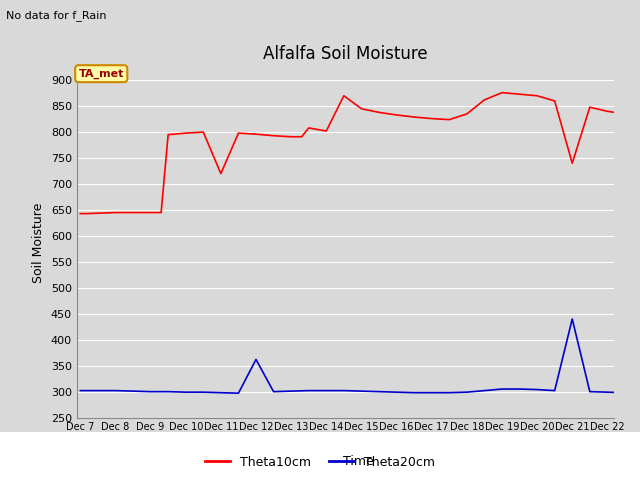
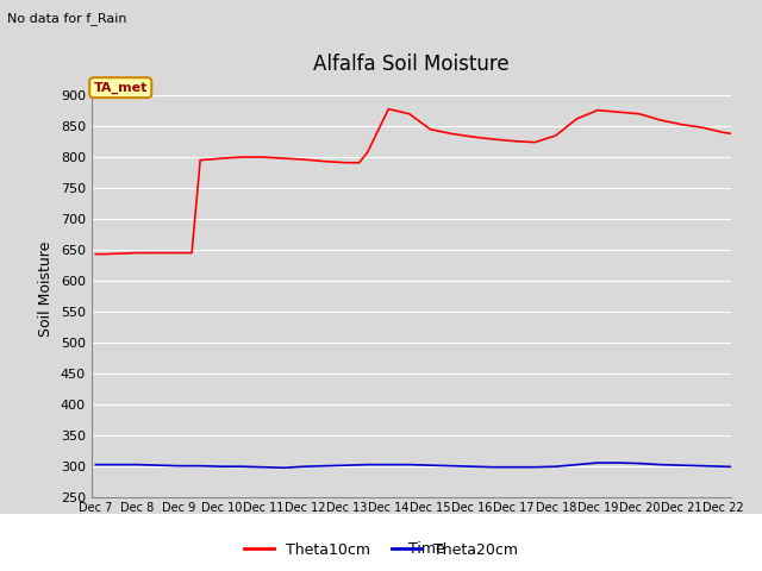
Theta10cm/Dec 11: 720 -> 800
Theta20cm/Dec 12: 362 -> 299
Theta10cm/Dec 14: 802 -> 878
Theta10cm/Dec 21: 740 -> 853
Theta20cm/Dec 21: 440 -> 301
